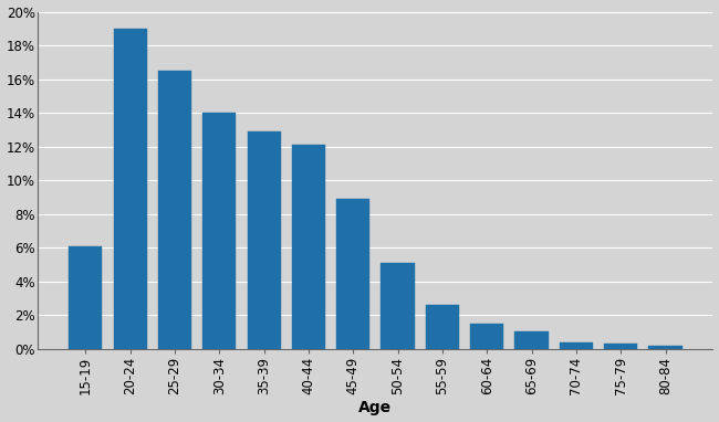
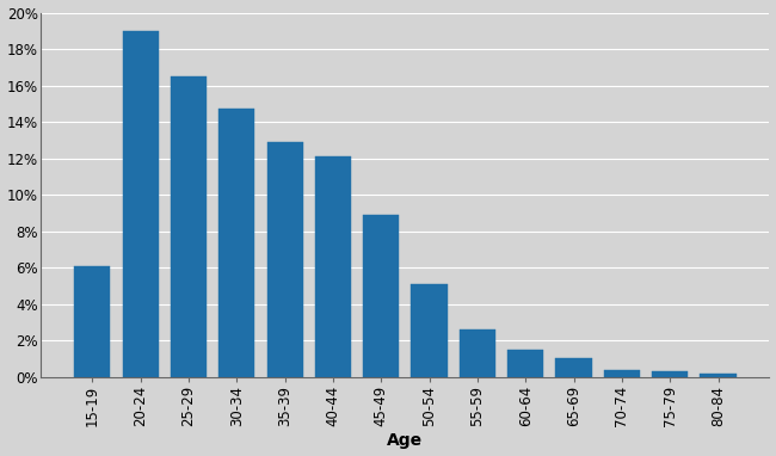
30-34: 14.0% -> 14.7%
